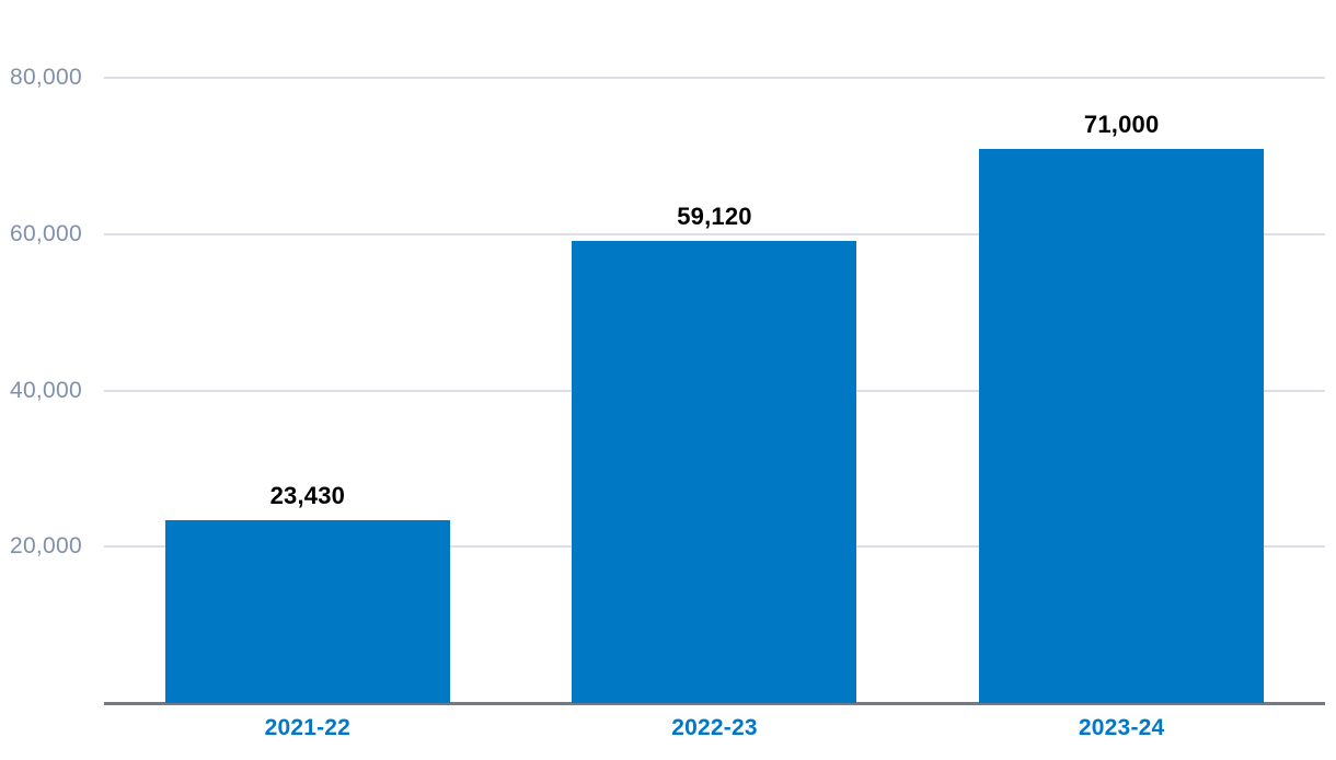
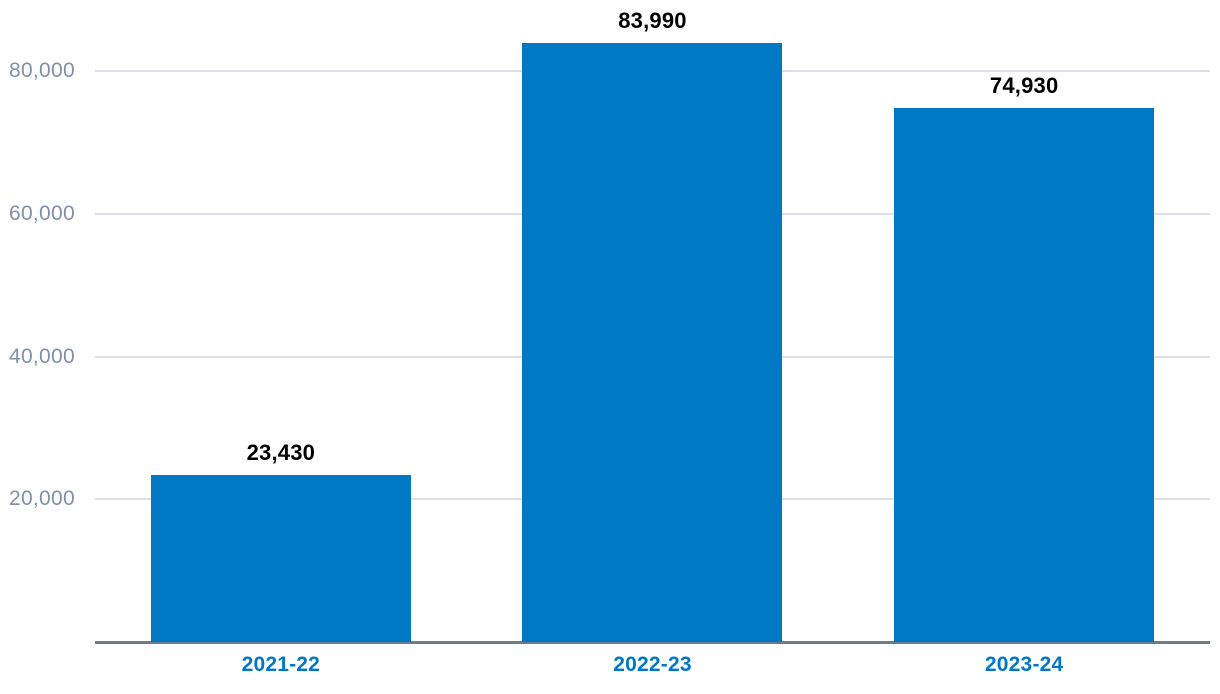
2022-23: 59,120 -> 83,990
2023-24: 71,000 -> 74,930
